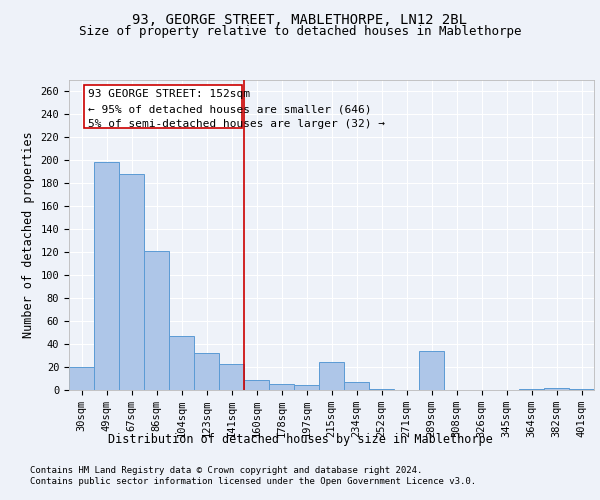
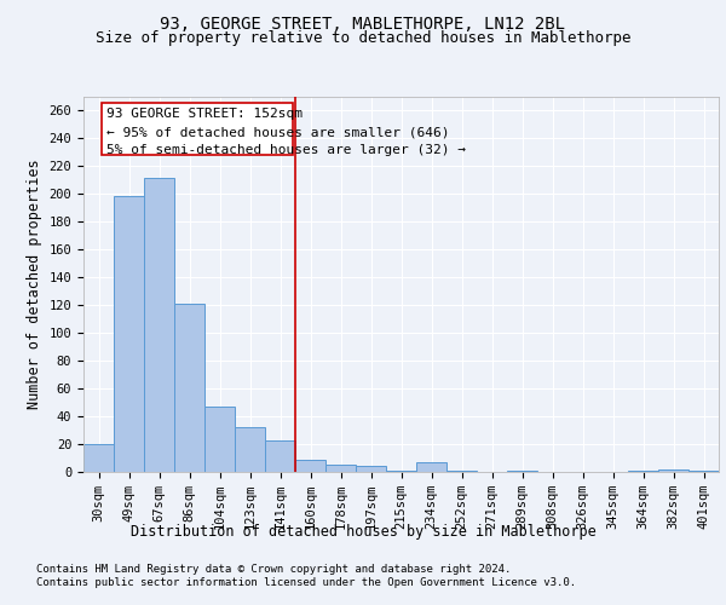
67sqm: 188 -> 212
215sqm: 24 -> 1
289sqm: 34 -> 1
